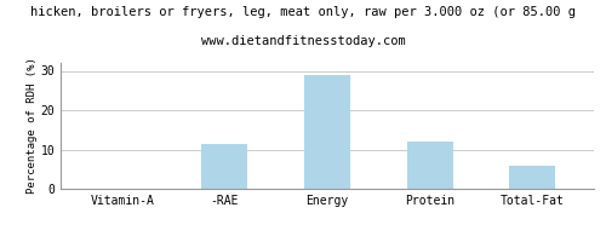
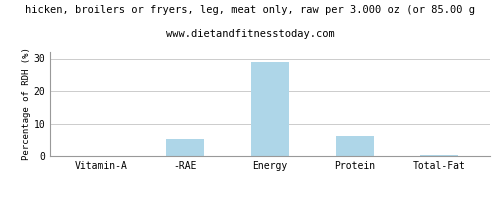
-RAE: 11.5 -> 5.2
Protein: 12.0 -> 6.1
Total-Fat: 6.0 -> 0.3
